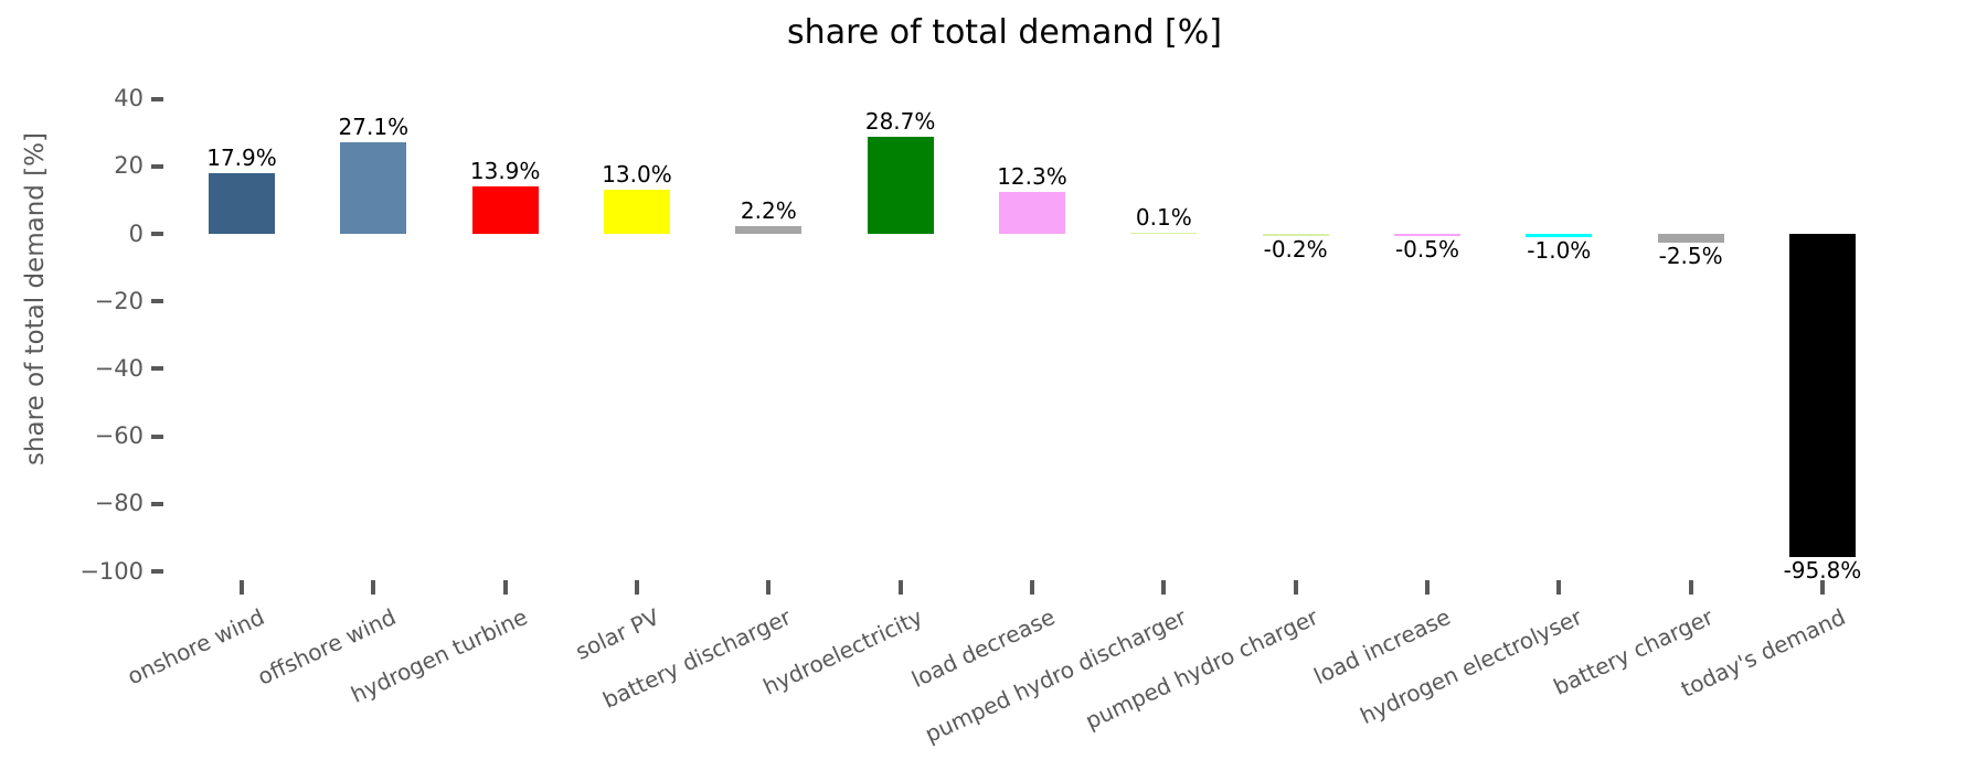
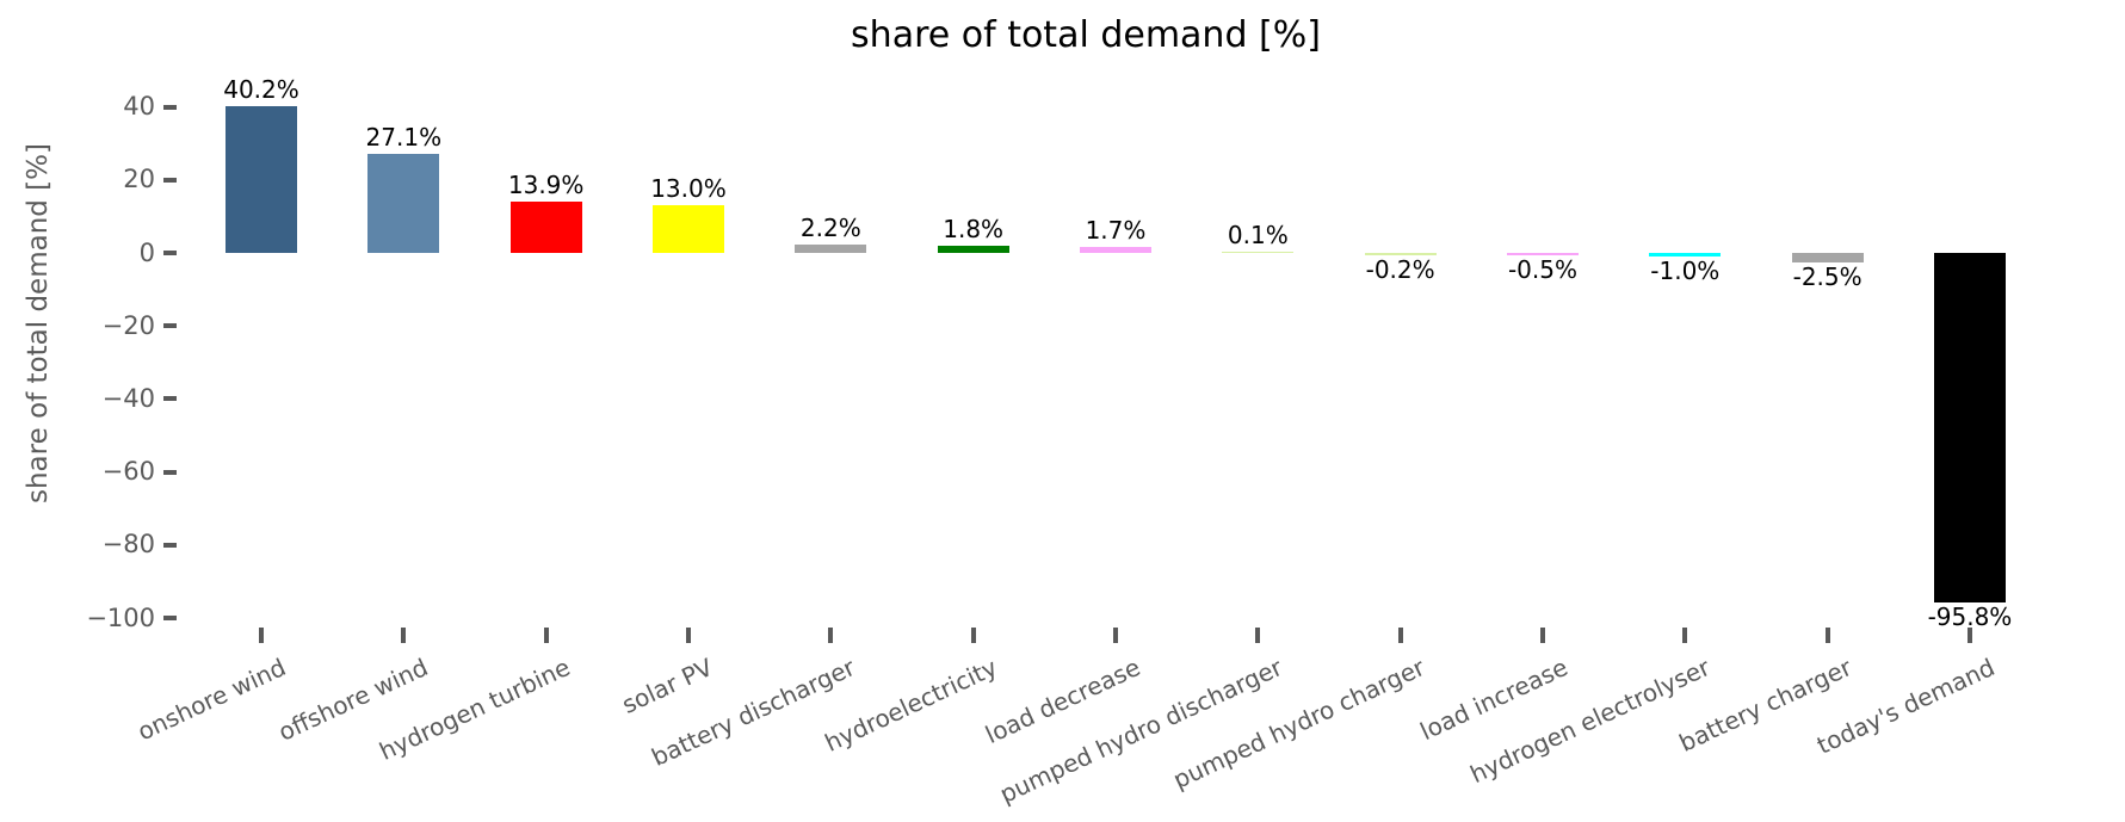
onshore wind: 17.9% -> 40.2%
hydroelectricity: 28.7% -> 1.8%
load decrease: 12.3% -> 1.7%
